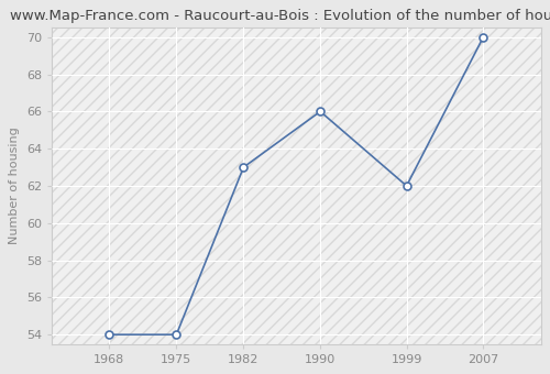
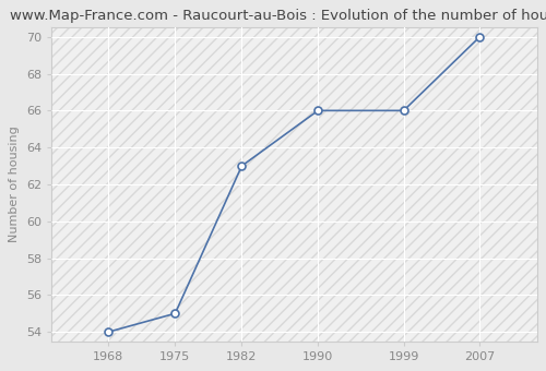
1975: 54 -> 55
1999: 62 -> 66
